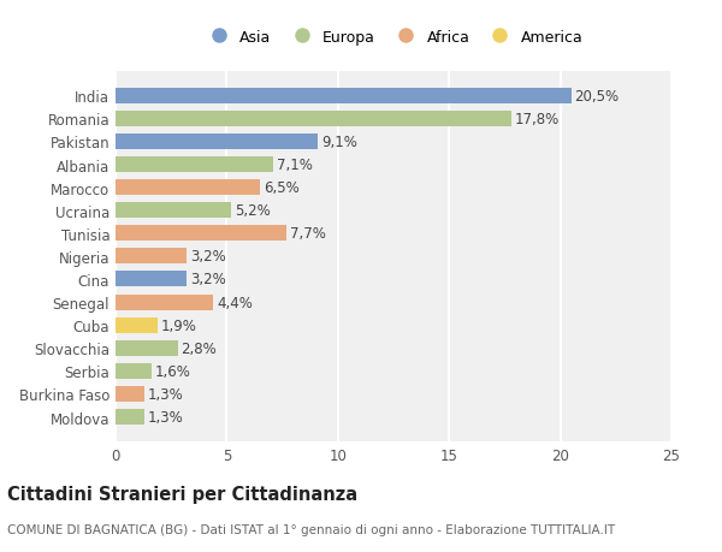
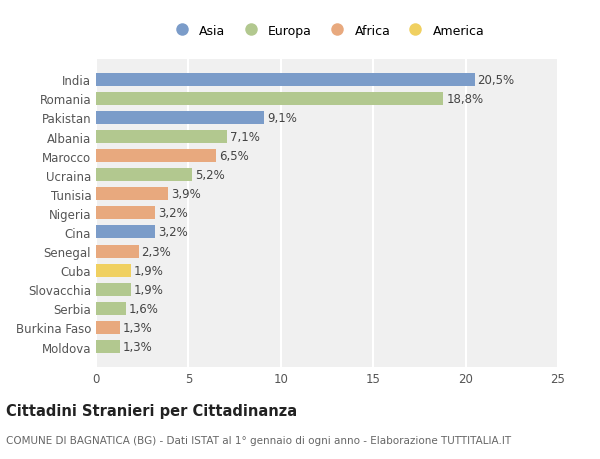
Romania: 17,8% -> 18,8%
Tunisia: 7,7% -> 3,9%
Senegal: 4,4% -> 2,3%
Slovacchia: 2,8% -> 1,9%
